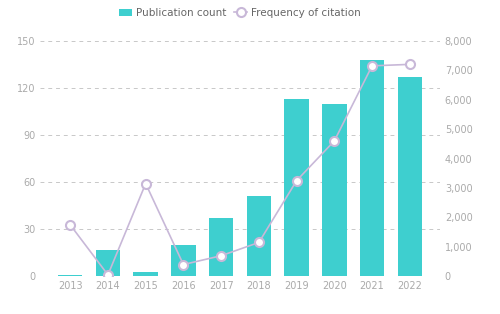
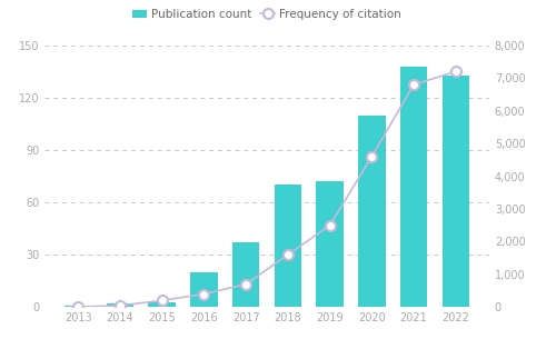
Frequency of citation/2013: 1,750 -> 0
Publication count/2014: 17 -> 2
Frequency of citation/2015: 3,150 -> 200
Publication count/2018: 51 -> 70
Frequency of citation/2018: 1,150 -> 1,600
Publication count/2019: 113 -> 72
Frequency of citation/2019: 3,250 -> 2,500
Frequency of citation/2021: 7,150 -> 6,800
Publication count/2022: 127 -> 133
